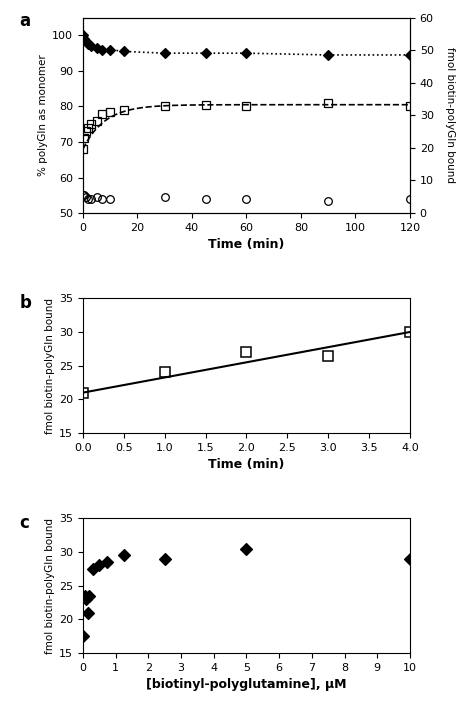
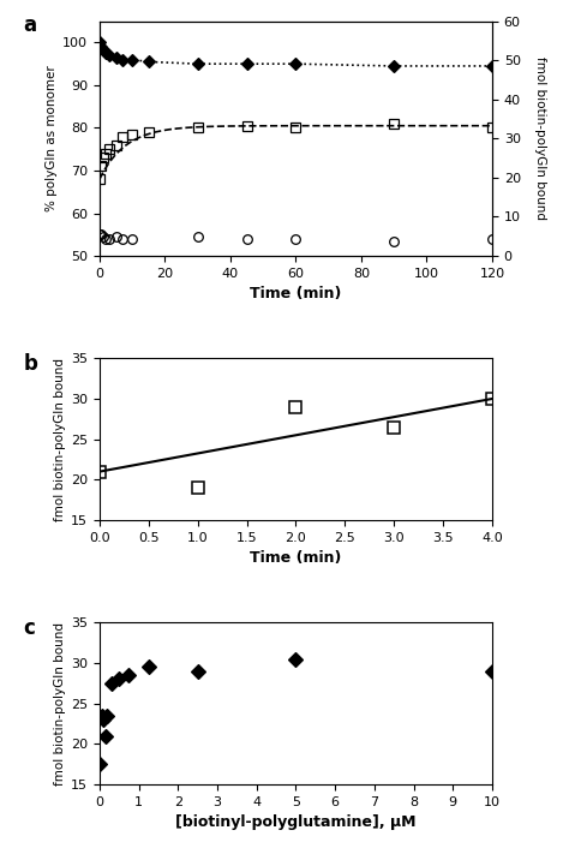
1.0: 24.0 -> 19.0
2.0: 27.0 -> 29.0
